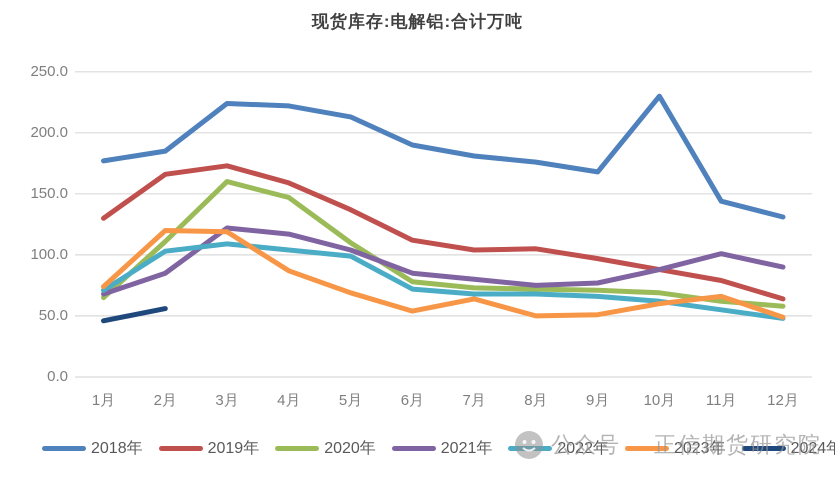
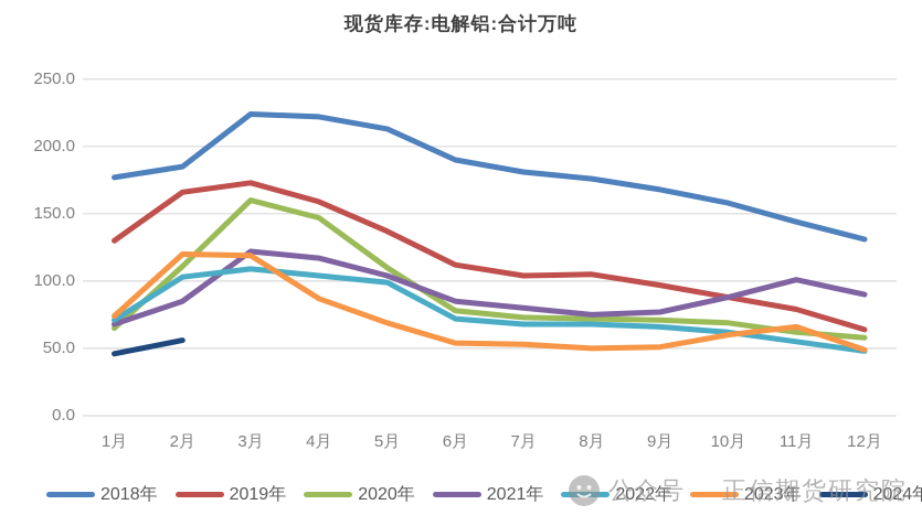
2023年/7月: 64 -> 53
2018年/10月: 230 -> 158
